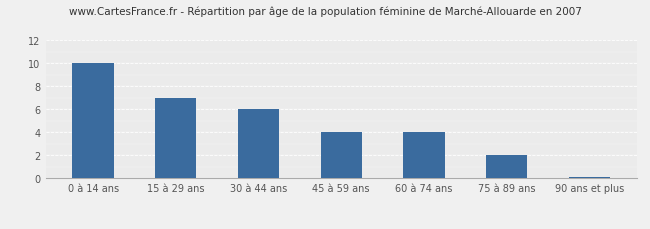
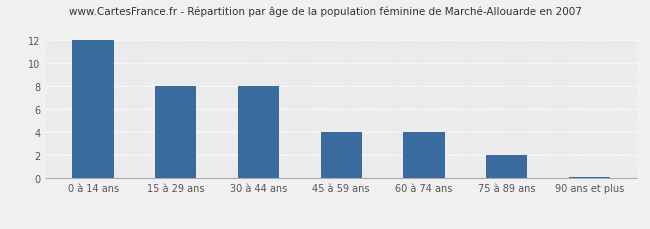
0 à 14 ans: 10.0 -> 12.0
15 à 29 ans: 7.0 -> 8.0
30 à 44 ans: 6.0 -> 8.0
